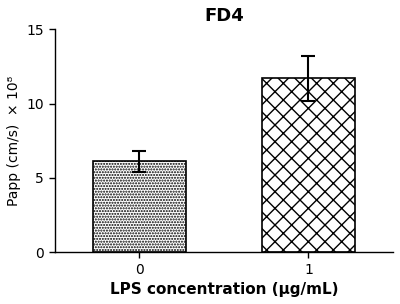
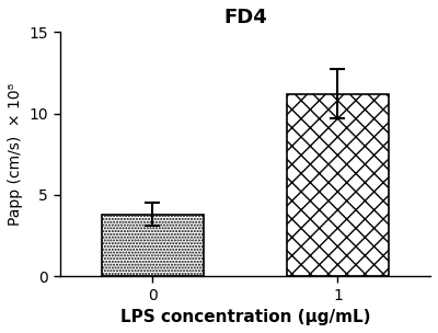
0: 6.1 -> 3.8
1: 11.7 -> 11.2
